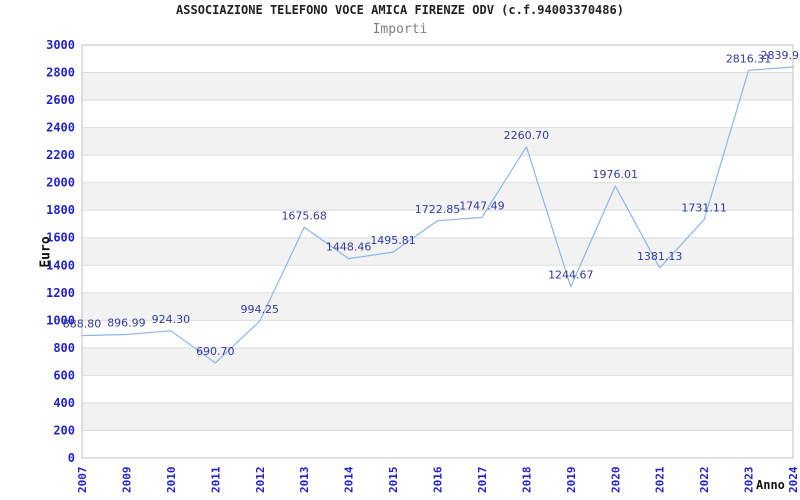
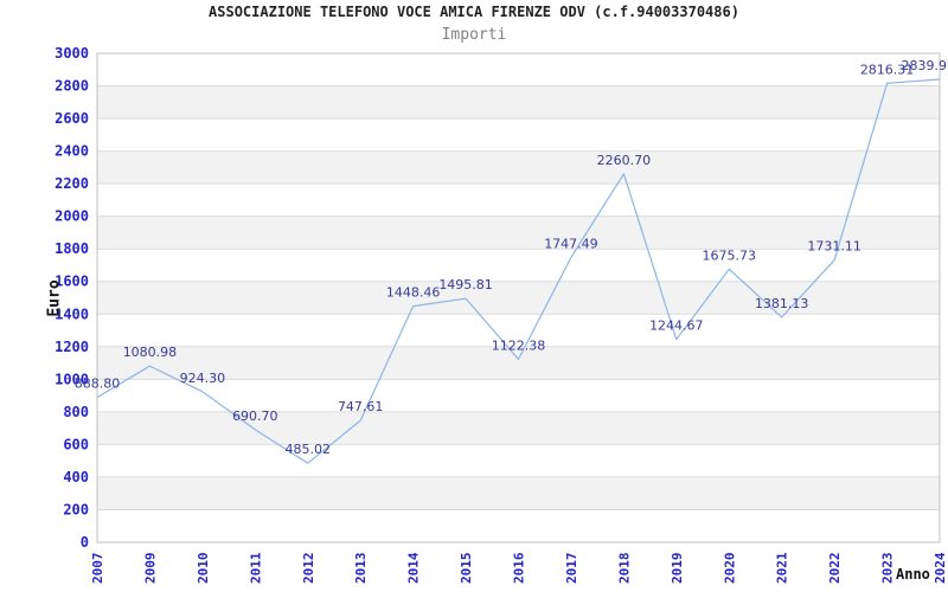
2009: 896.99 -> 1080.98
2012: 994.25 -> 485.02
2013: 1675.68 -> 747.61
2016: 1722.85 -> 1122.38
2020: 1976.01 -> 1675.73
